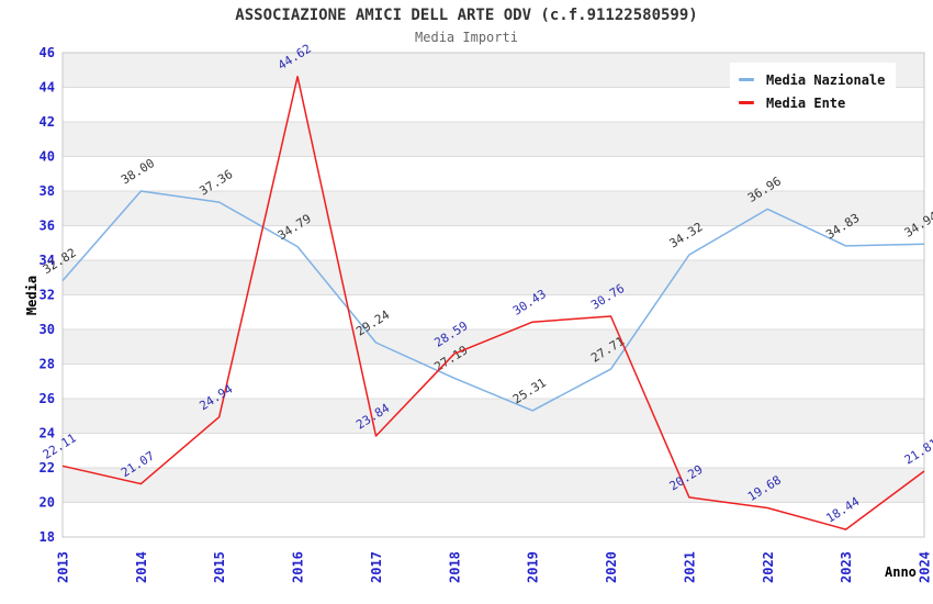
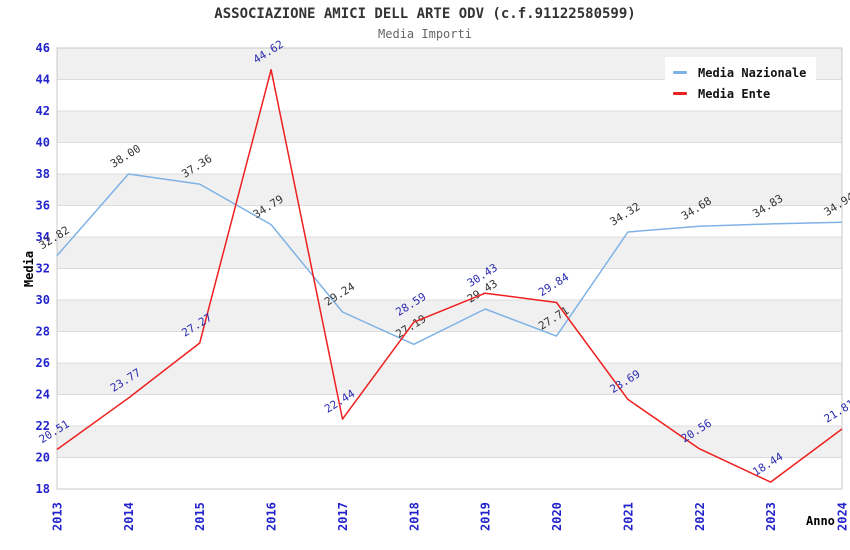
Media Ente/2013: 22.11 -> 20.51
Media Ente/2014: 21.07 -> 23.77
Media Ente/2015: 24.94 -> 27.27
Media Ente/2017: 23.84 -> 22.44
Media Nazionale/2019: 25.31 -> 29.43
Media Ente/2020: 30.76 -> 29.84
Media Ente/2021: 20.29 -> 23.69
Media Nazionale/2022: 36.96 -> 34.68
Media Ente/2022: 19.68 -> 20.56
